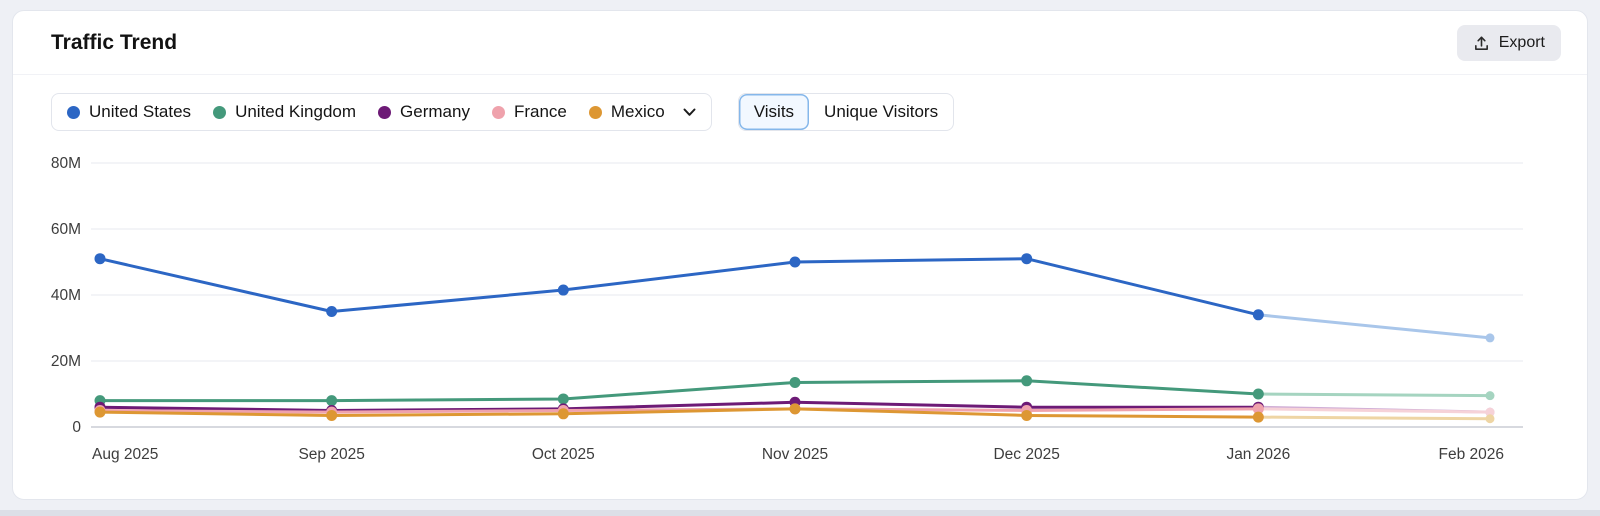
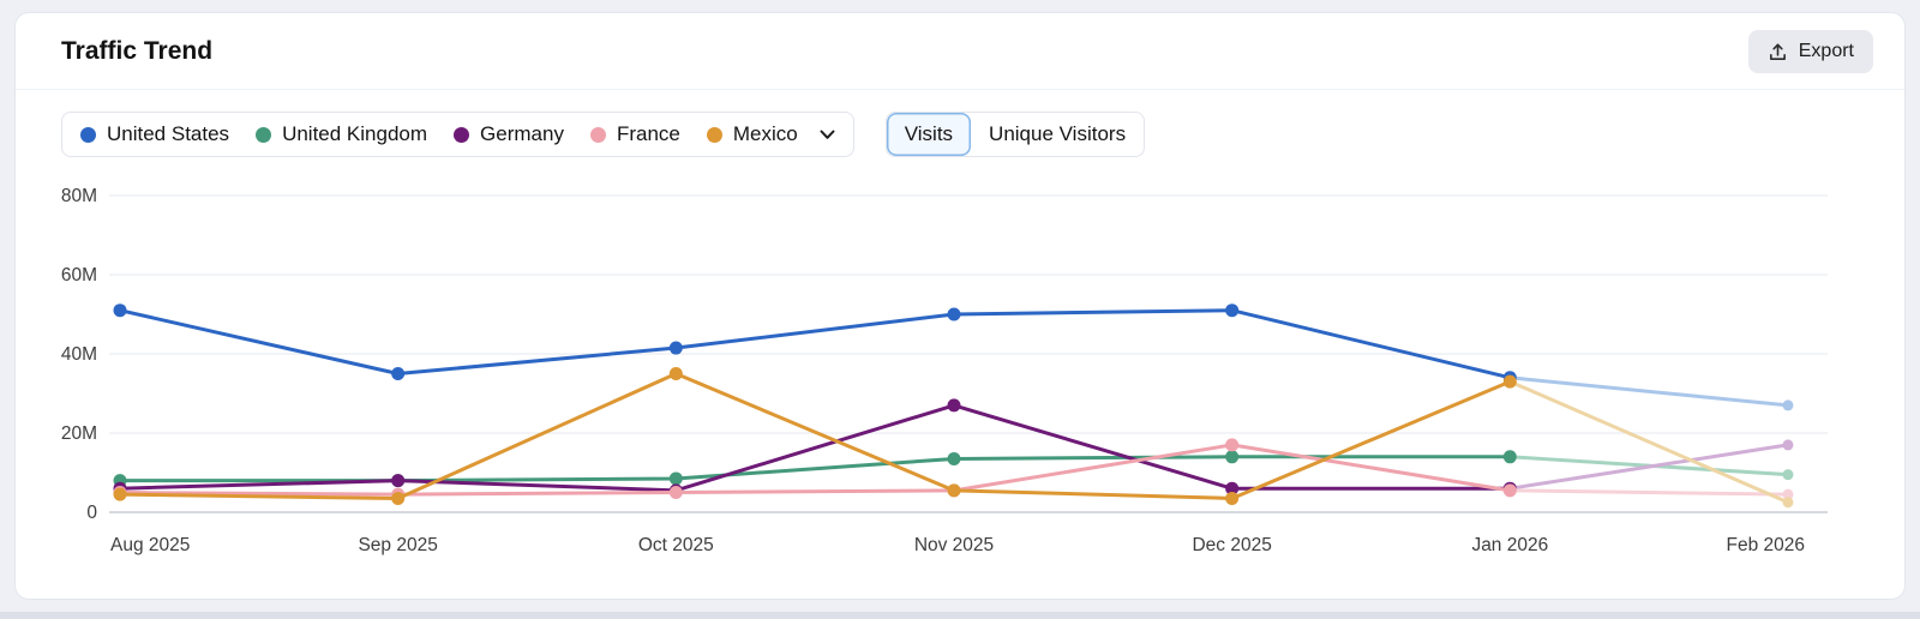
Germany/Sep 2025: 5M -> 8M
Mexico/Oct 2025: 4M -> 35M
Germany/Nov 2025: 8M -> 27M
France/Dec 2025: 5M -> 17M
United Kingdom/Jan 2026: 10M -> 14M
Mexico/Jan 2026: 3M -> 33M
Germany/Feb 2026: 4M -> 17M
